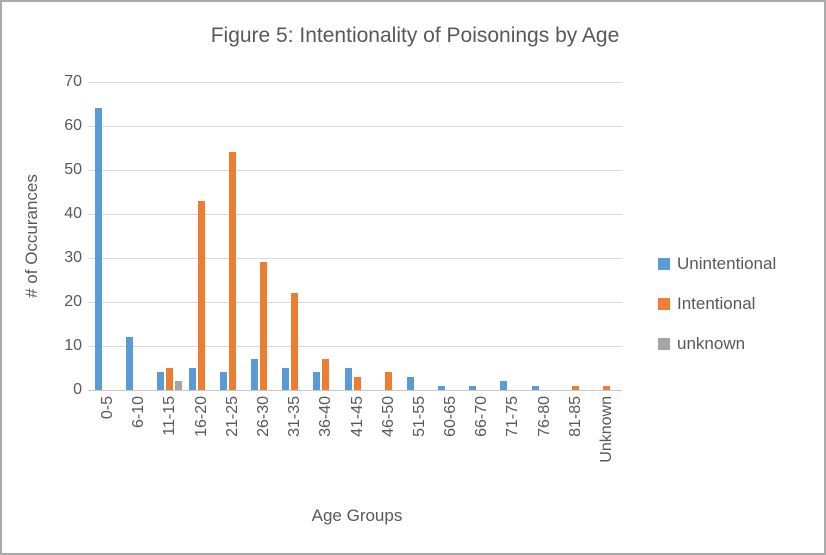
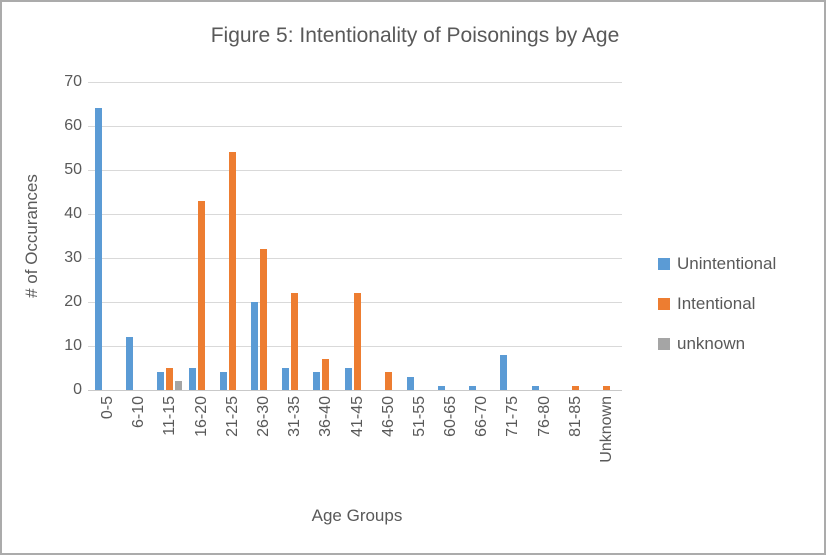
Unintentional/26-30: 7 -> 20
Intentional/26-30: 29 -> 32
Intentional/41-45: 3 -> 22
Unintentional/71-75: 2 -> 8
